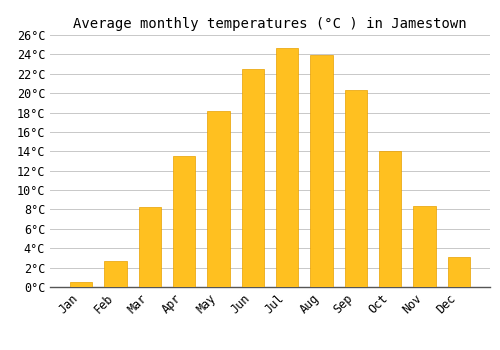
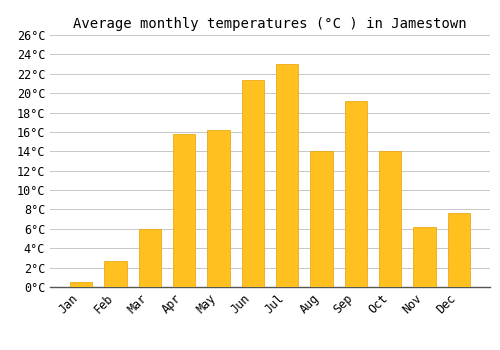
Mar: 8.3°C -> 6.0°C
Apr: 13.5°C -> 15.8°C
May: 18.2°C -> 16.2°C
Jun: 22.5°C -> 21.4°C
Jul: 24.7°C -> 23.0°C
Aug: 23.9°C -> 14.0°C
Sep: 20.3°C -> 19.2°C
Nov: 8.4°C -> 6.2°C
Dec: 3.1°C -> 7.6°C
